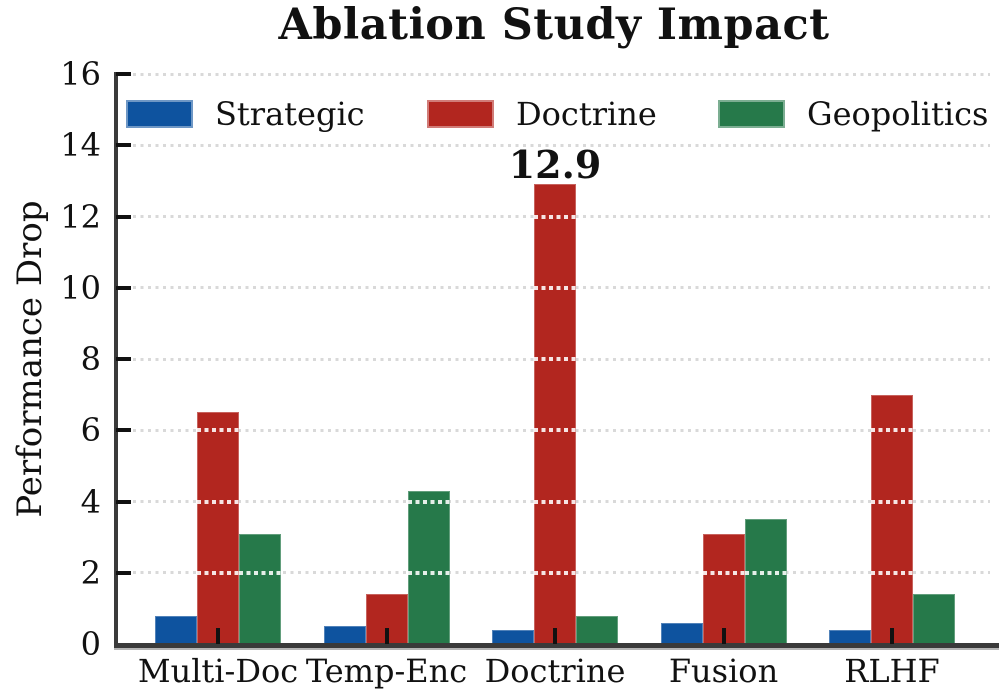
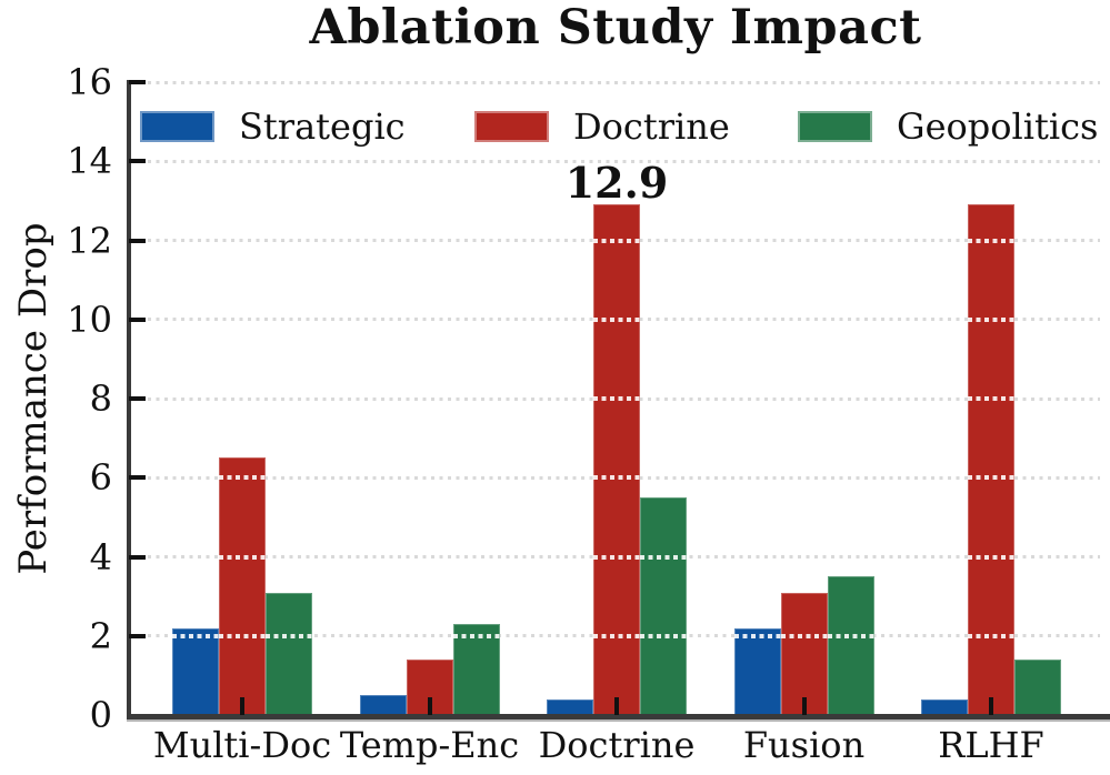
Strategic/Multi-Doc: 0.8 -> 2.2
Geopolitics/Temp-Enc: 4.3 -> 2.3
Geopolitics/Doctrine: 0.8 -> 5.5
Strategic/Fusion: 0.6 -> 2.2
Doctrine/RLHF: 7.0 -> 12.9
